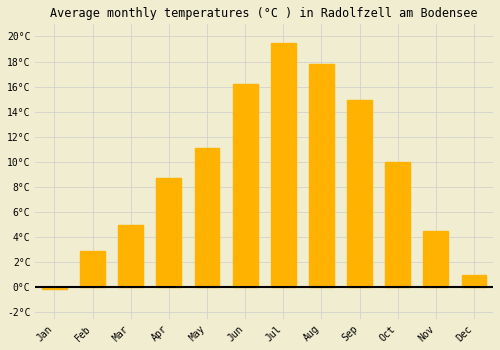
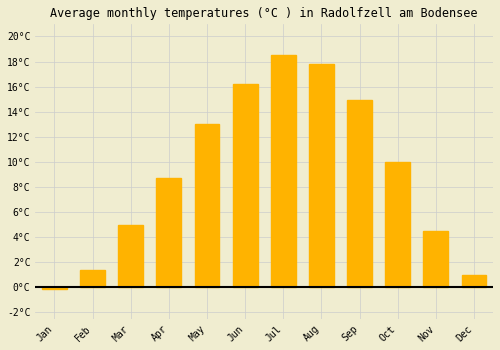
Feb: 2.9°C -> 1.4°C
May: 11.1°C -> 13.0°C
Jul: 19.5°C -> 18.5°C
